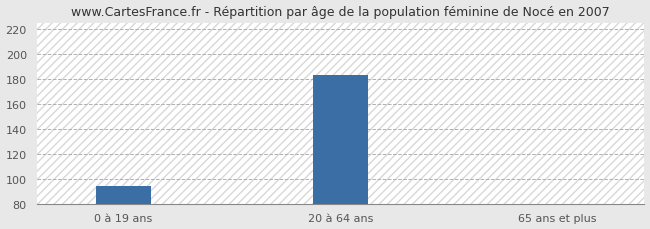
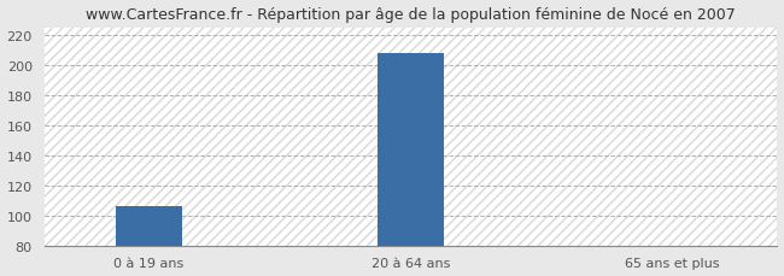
0 à 19 ans: 94 -> 106
20 à 64 ans: 183 -> 208
